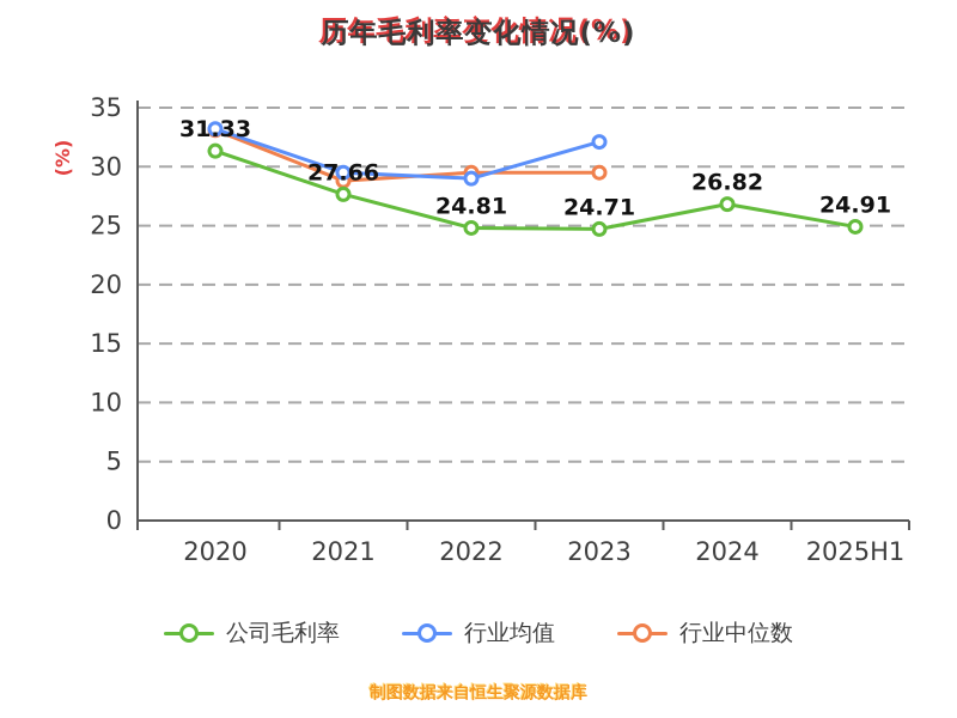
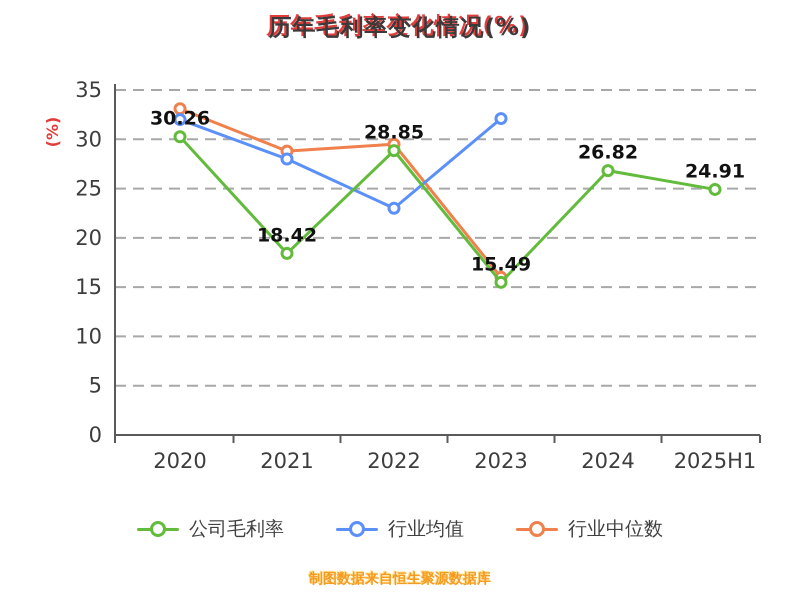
公司毛利率/2020: 31.33 -> 30.26
行业均值/2020: 33 -> 32
公司毛利率/2021: 27.66 -> 18.42
行业均值/2021: 30 -> 28
公司毛利率/2022: 24.81 -> 28.85
行业均值/2022: 29 -> 23
公司毛利率/2023: 24.71 -> 15.49
行业中位数/2023: 30 -> 16
